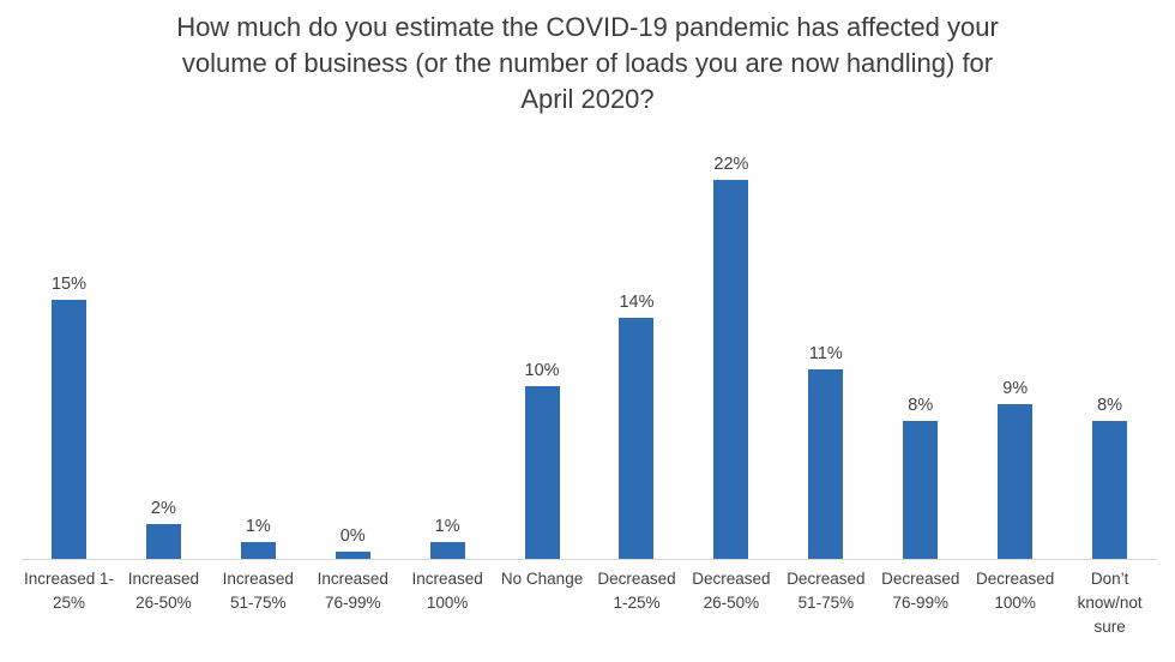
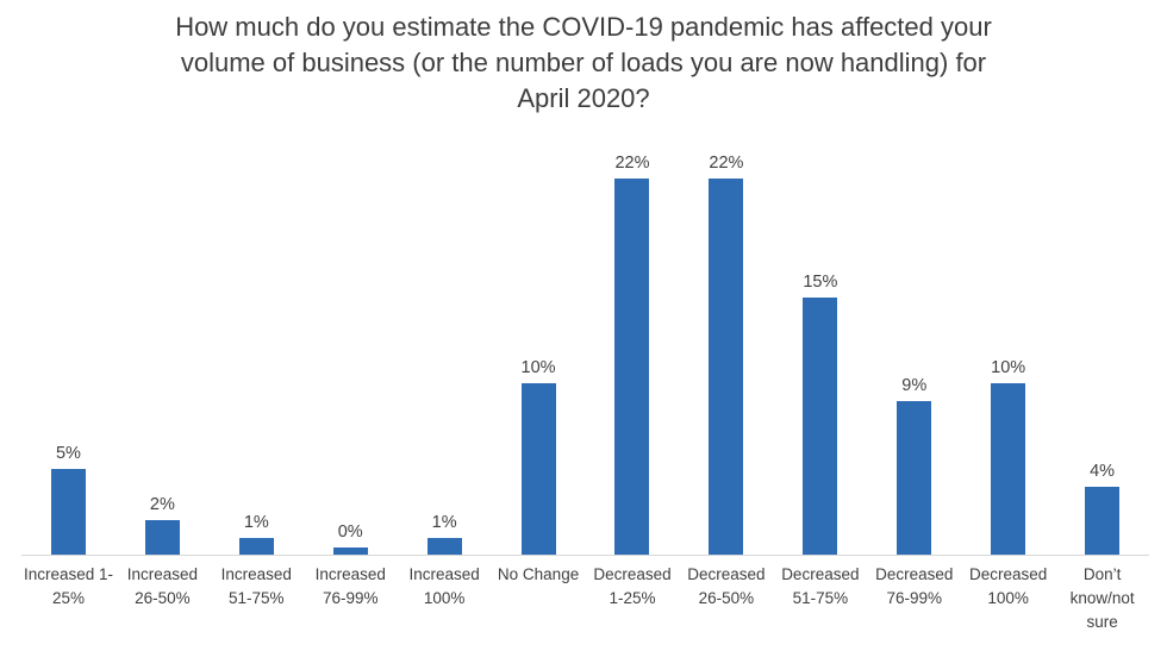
Increased 1- 25%: 15% -> 5%
Decreased 1-25%: 14% -> 22%
Decreased 51-75%: 11% -> 15%
Decreased 76-99%: 8% -> 9%
Decreased 100%: 9% -> 10%
Don’t know/not sure: 8% -> 4%
